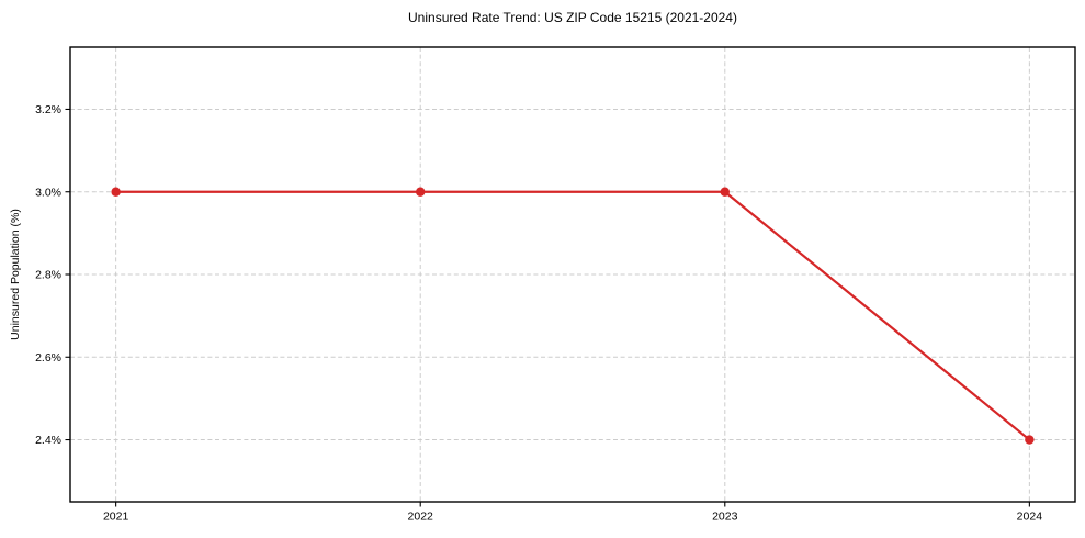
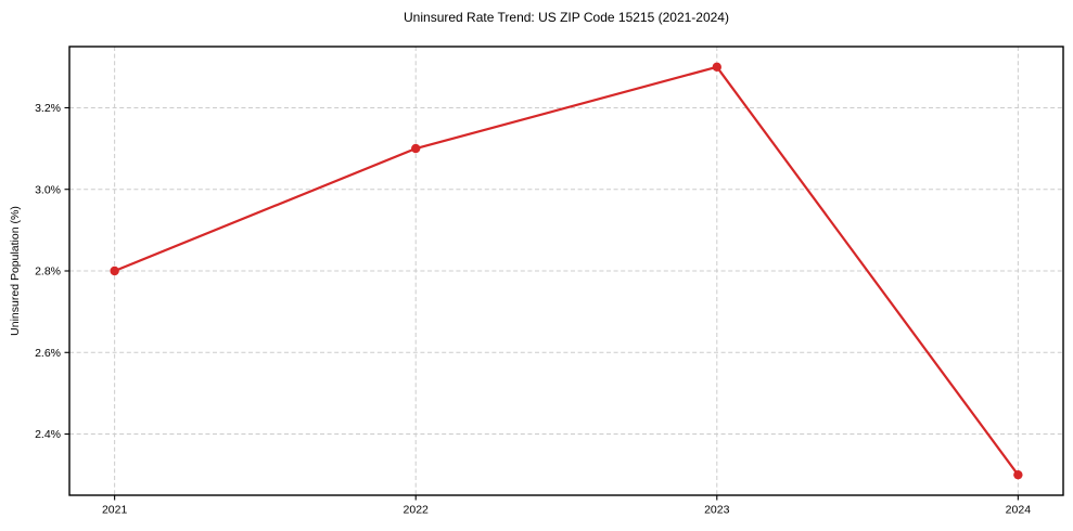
2021: 3.0% -> 2.8%
2022: 3.0% -> 3.1%
2023: 3.0% -> 3.3%
2024: 2.4% -> 2.3%
